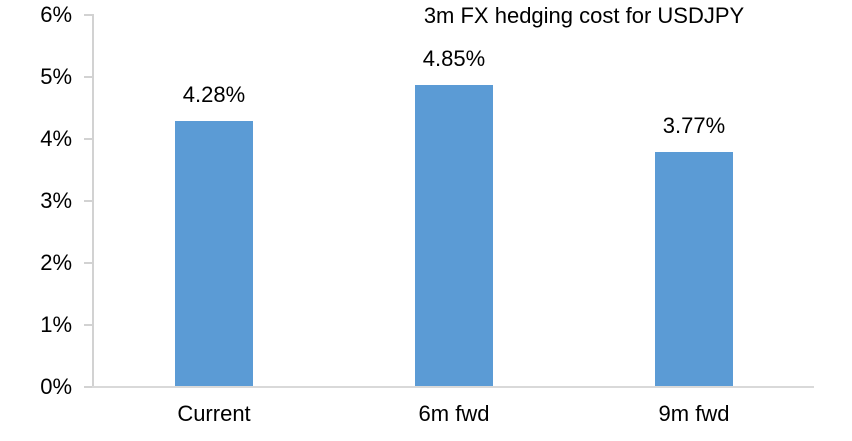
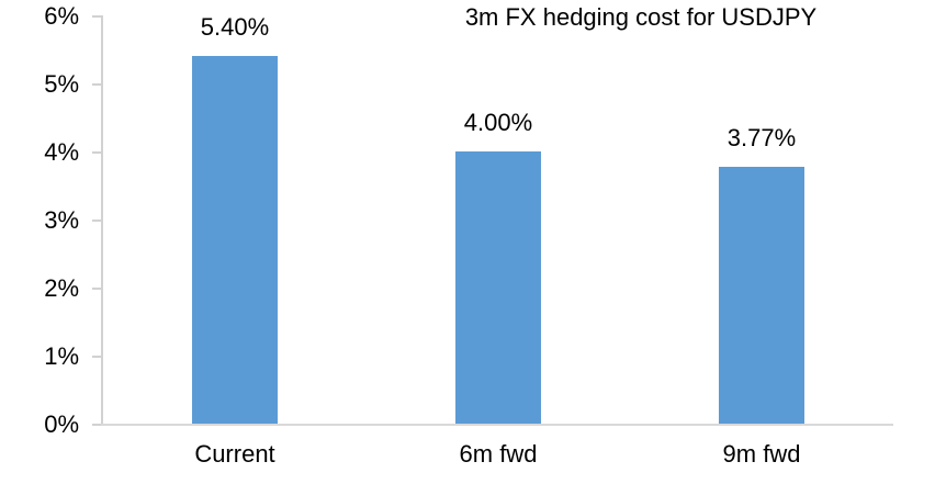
Current: 4.28% -> 5.40%
6m fwd: 4.85% -> 4.00%
